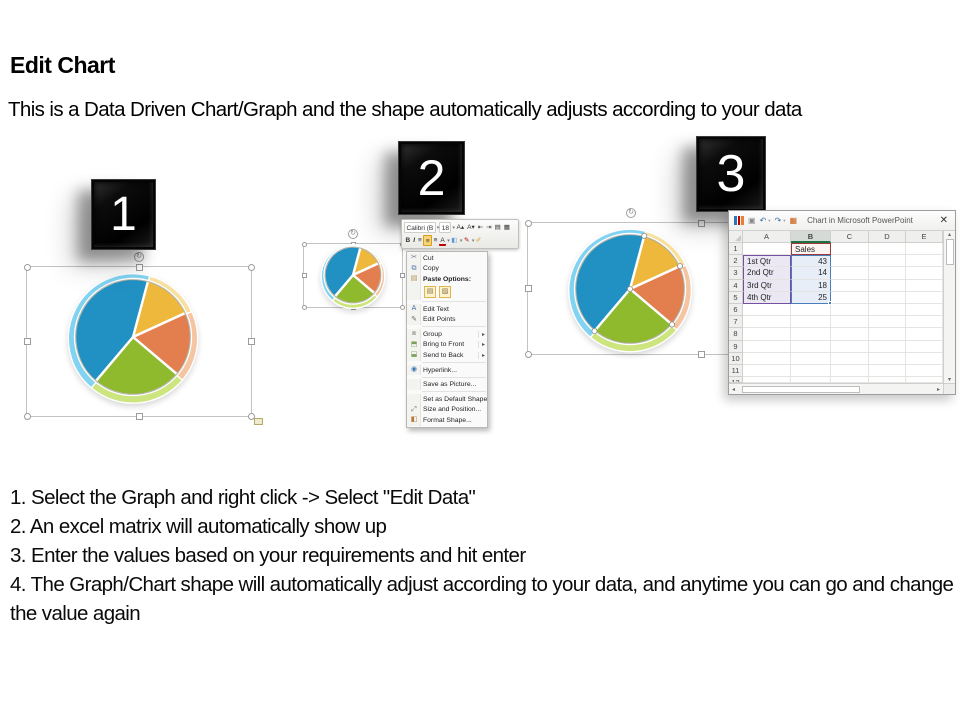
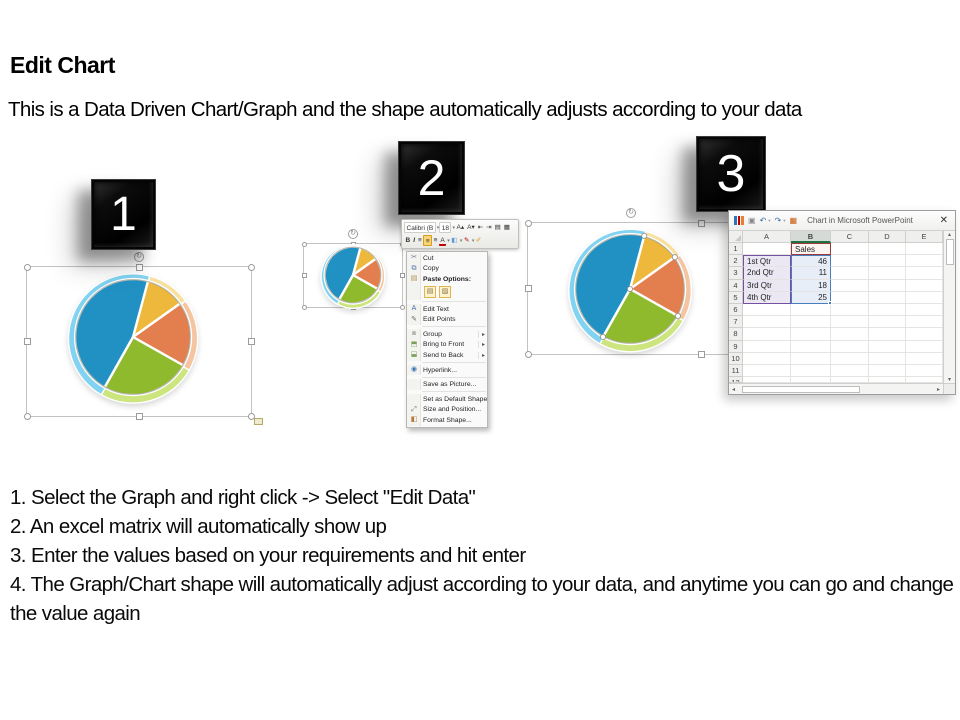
1st Qtr: 43 -> 46
2nd Qtr: 14 -> 11
